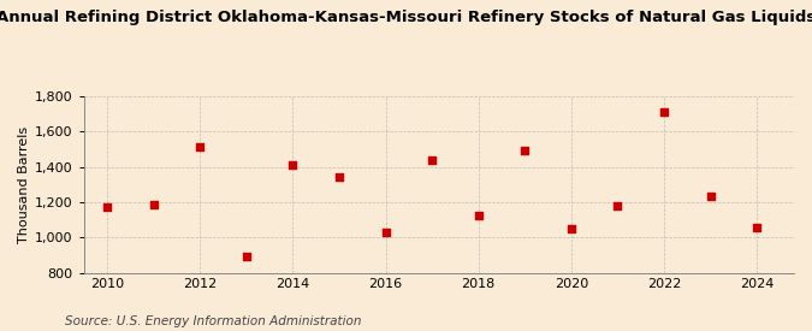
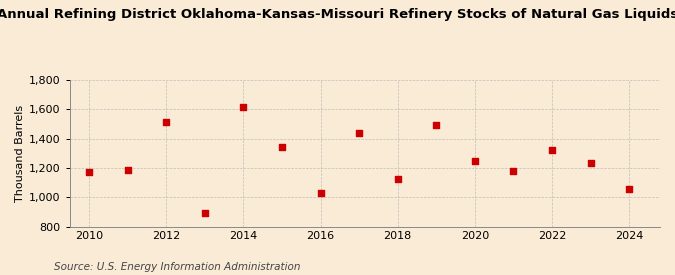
2014: 1,410 -> 1,620
2020: 1,050 -> 1,250
2022: 1,710 -> 1,320
